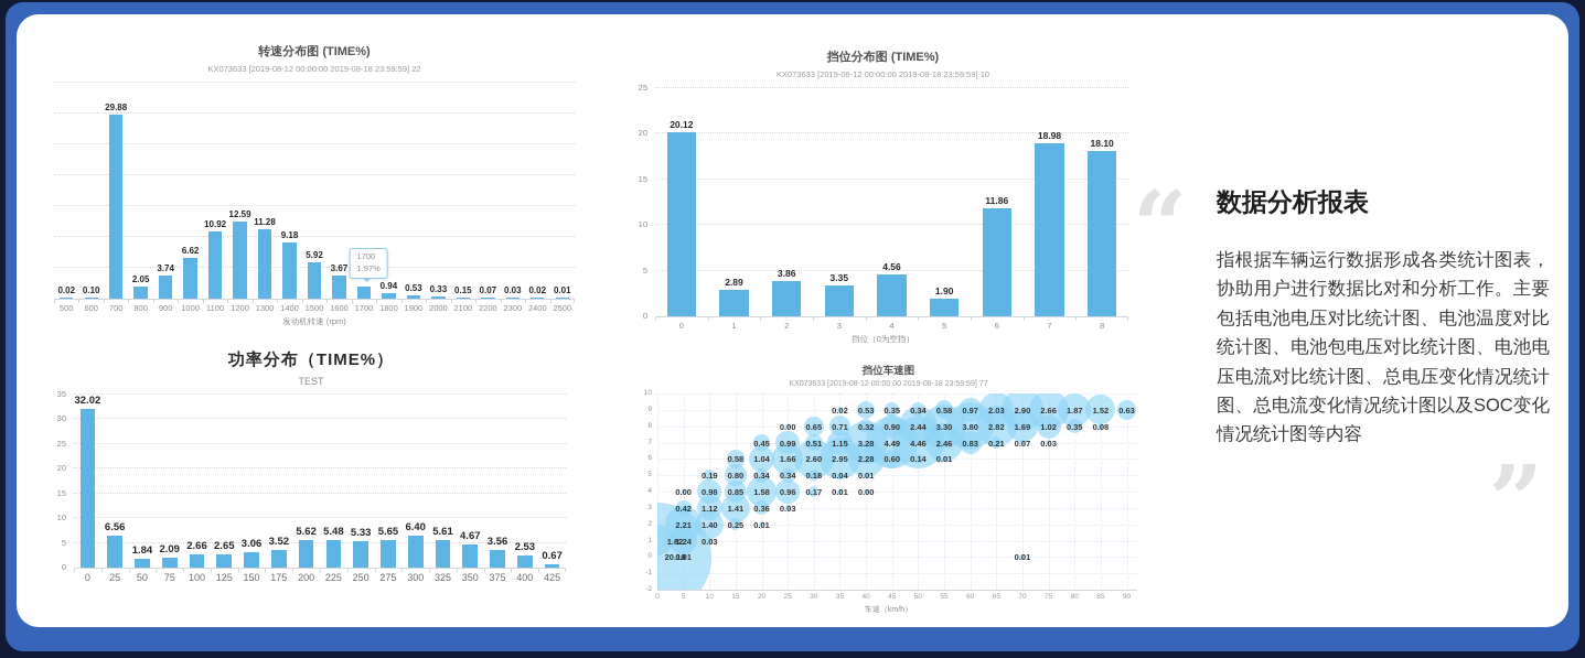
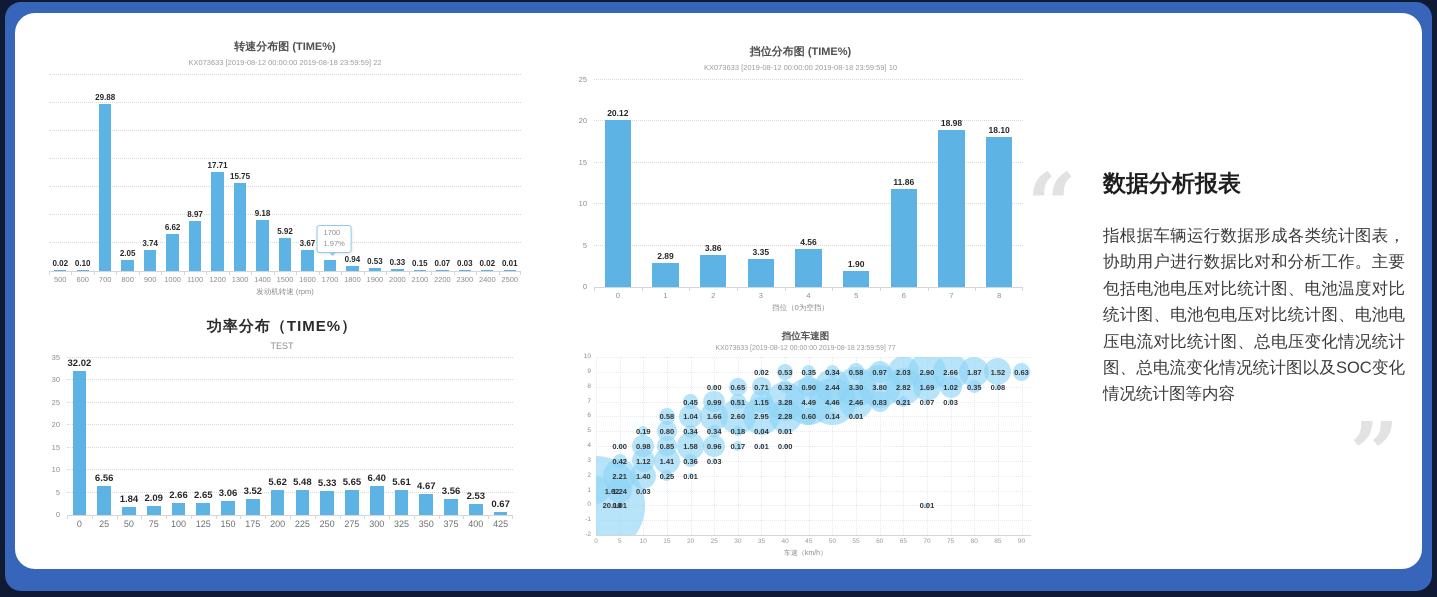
转速分布图 (TIME%)/1100: 10.92 -> 8.97
转速分布图 (TIME%)/1200: 12.59 -> 17.71
转速分布图 (TIME%)/1300: 11.28 -> 15.75
